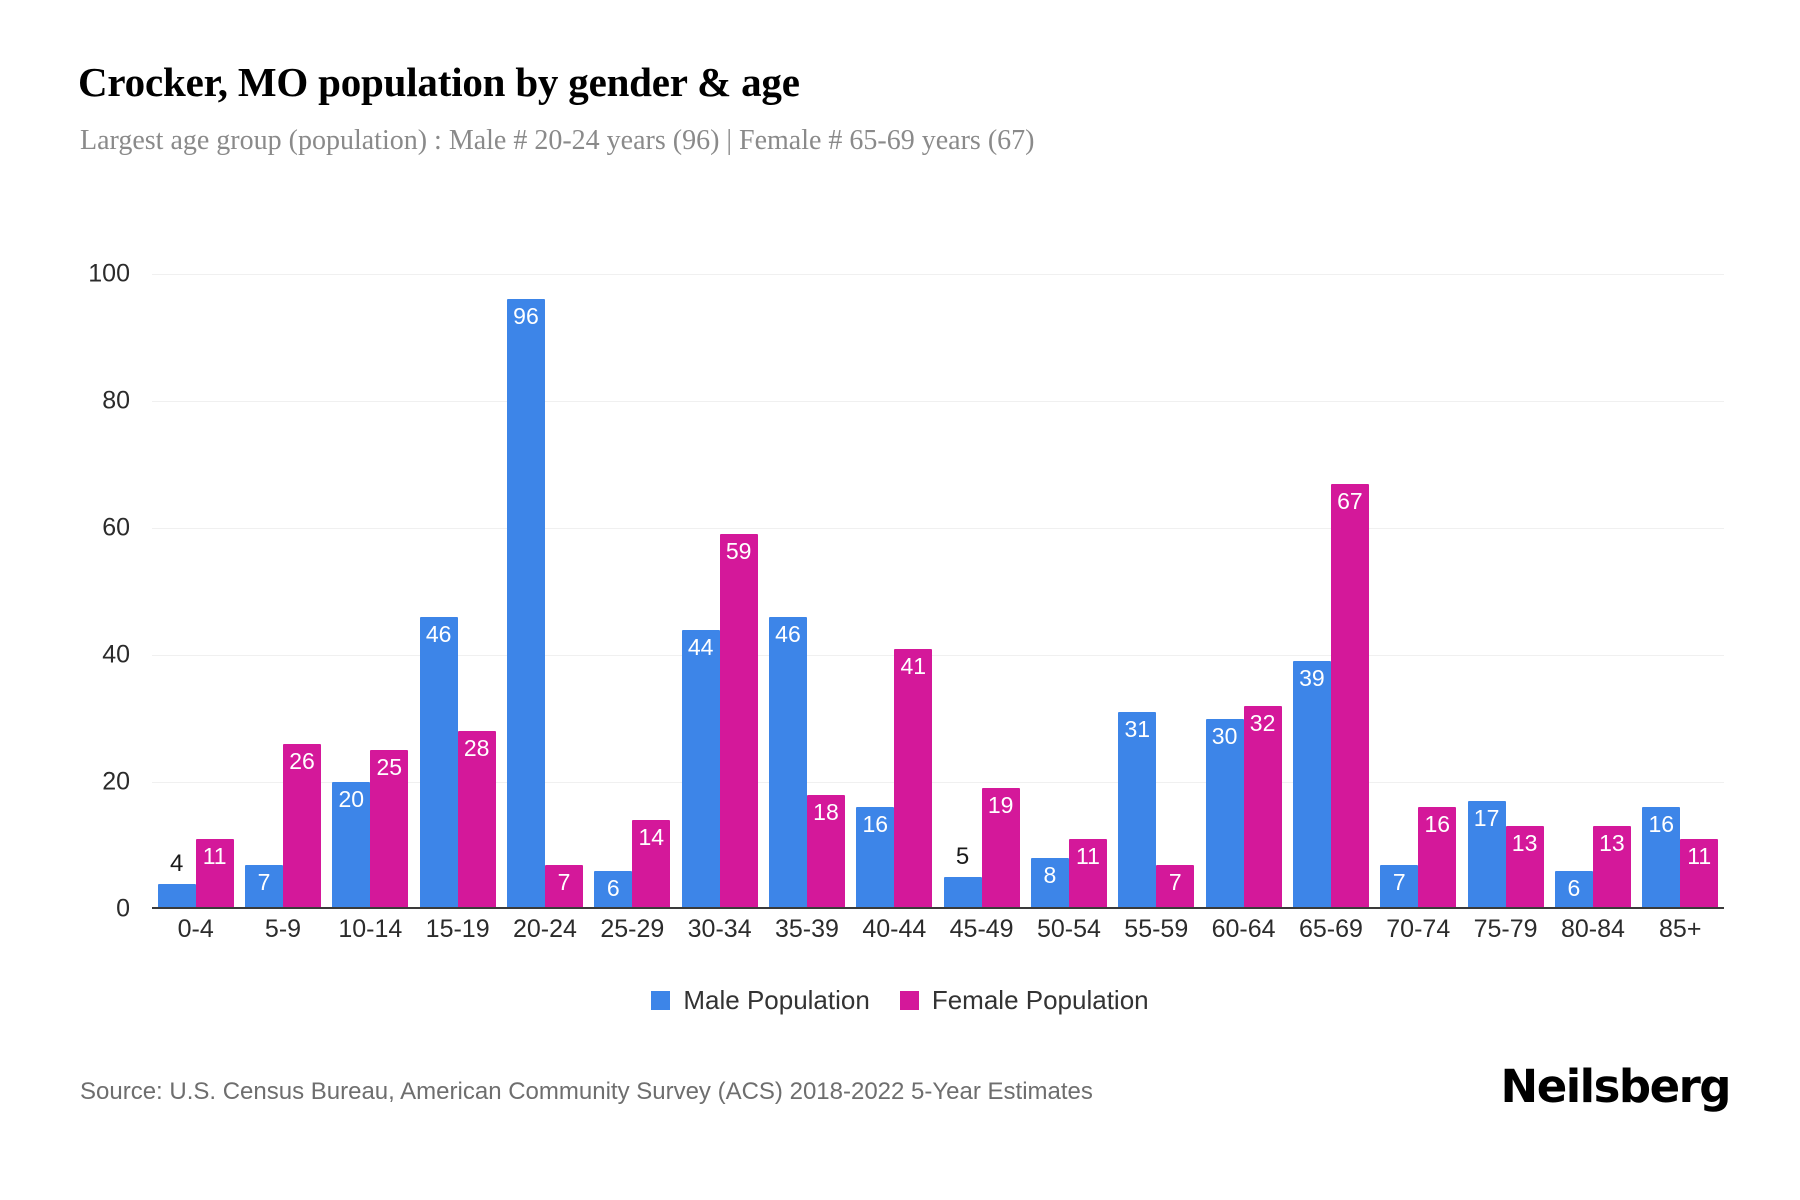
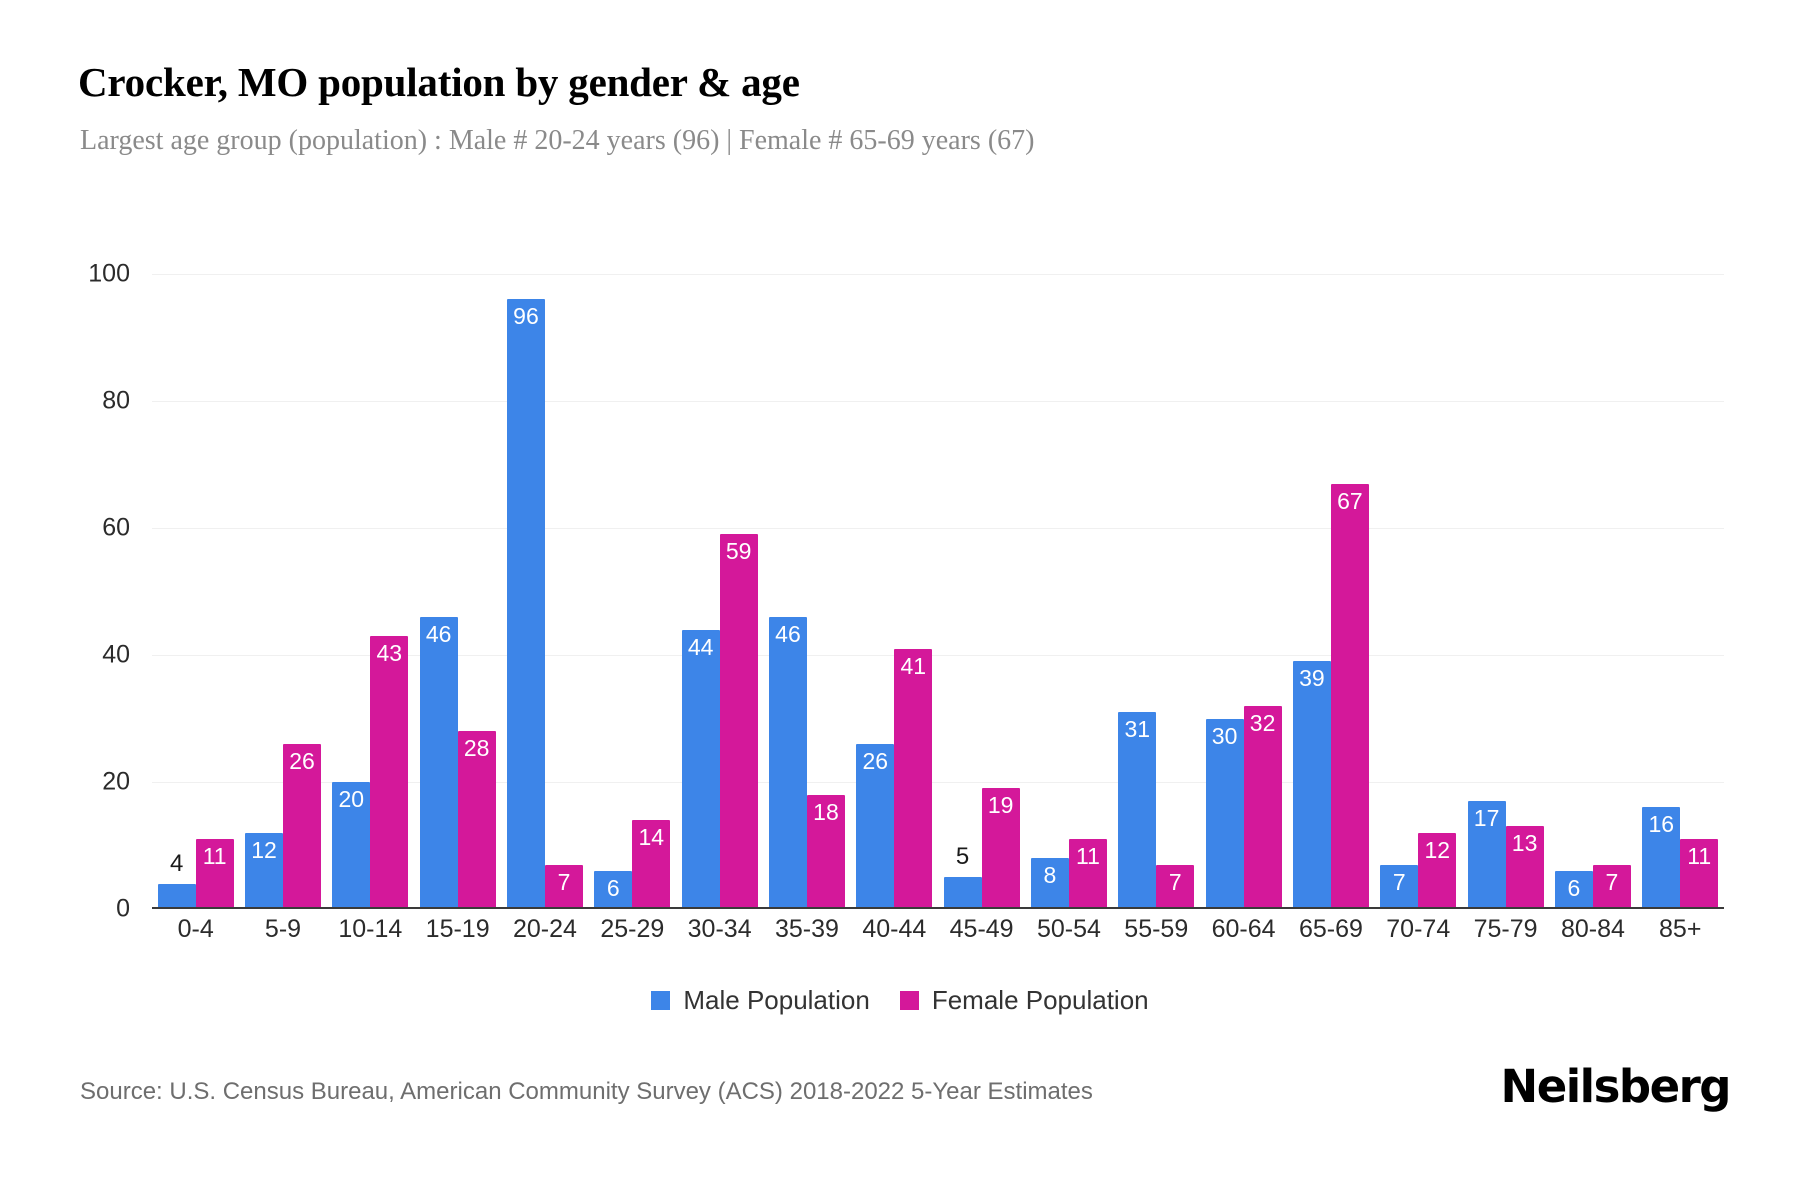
Male Population/5-9: 7 -> 12
Female Population/10-14: 25 -> 43
Male Population/40-44: 16 -> 26
Female Population/70-74: 16 -> 12
Female Population/80-84: 13 -> 7
